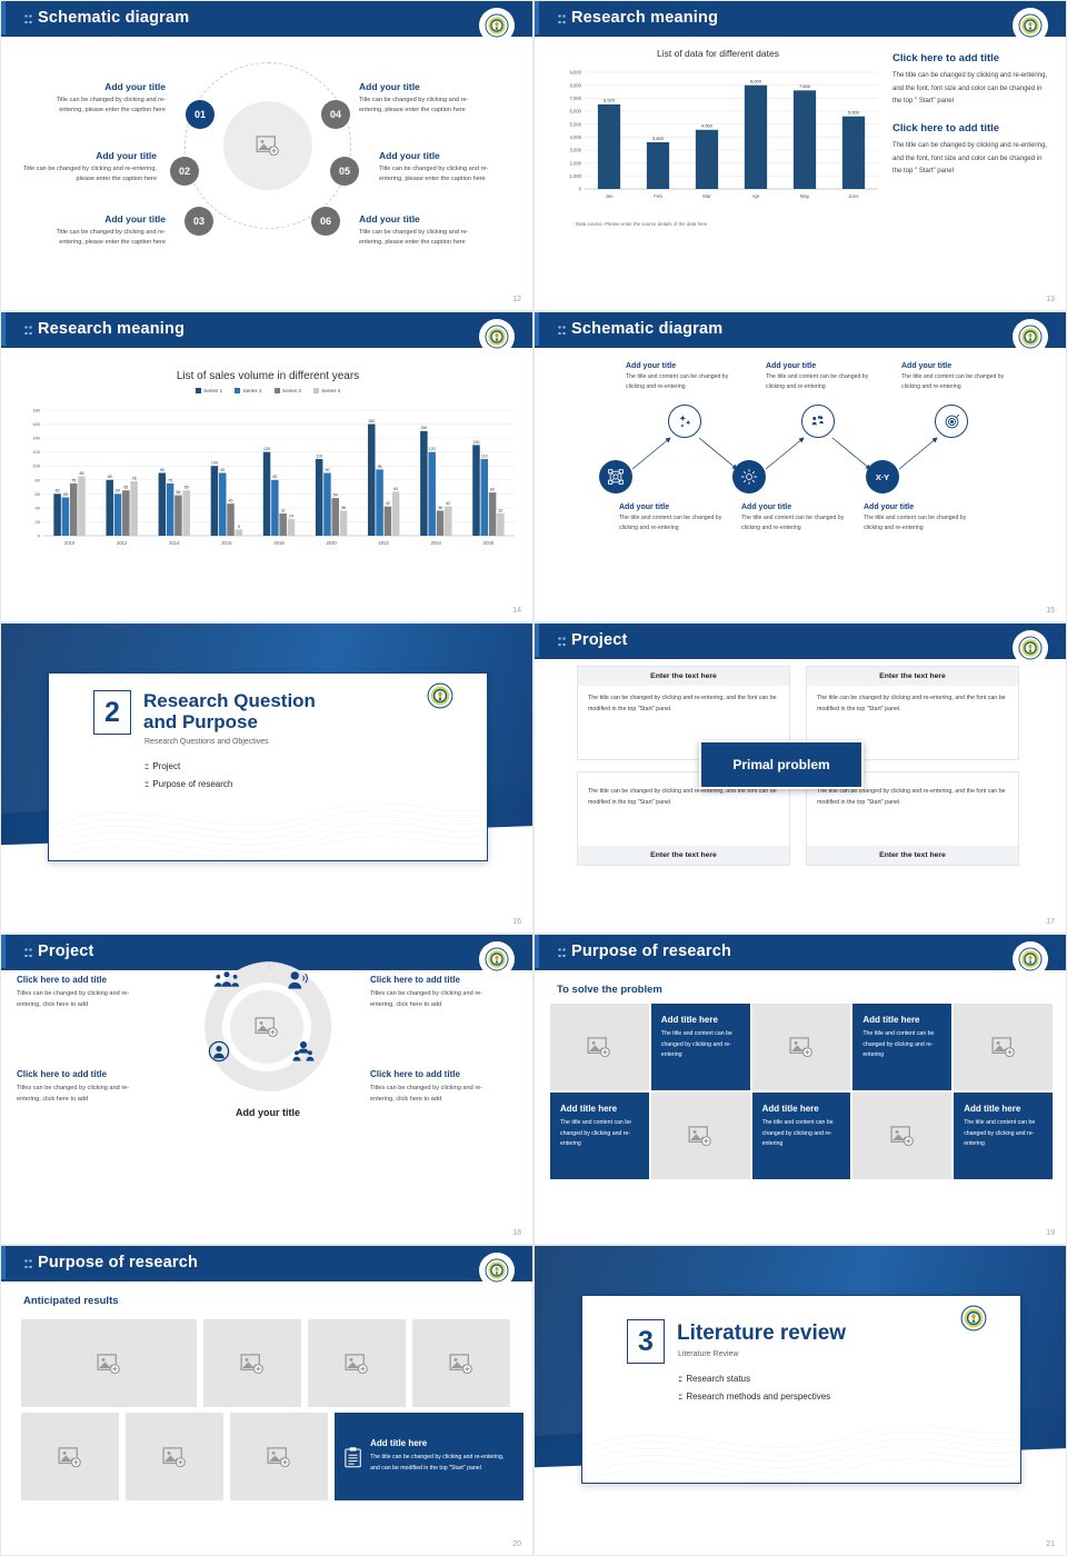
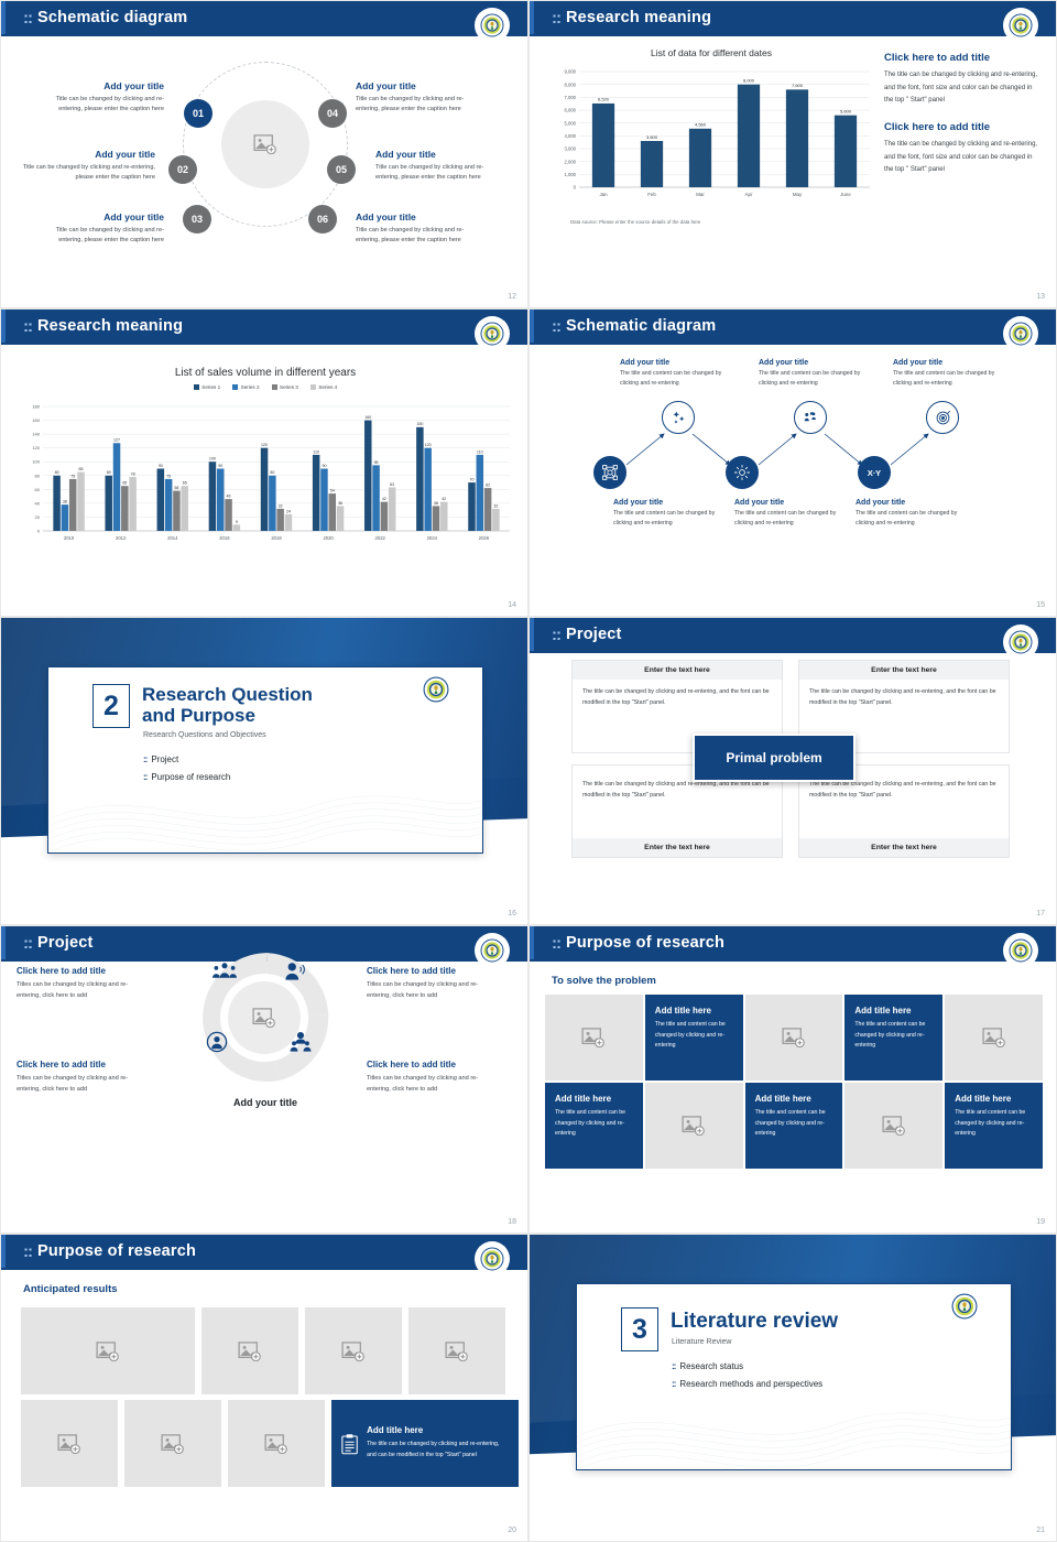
List of sales volume in different years/Series 1/2010: 60 -> 80
List of sales volume in different years/Series 2/2010: 55 -> 38
List of sales volume in different years/Series 2/2012: 60 -> 127
List of sales volume in different years/Series 1/2026: 130 -> 70
